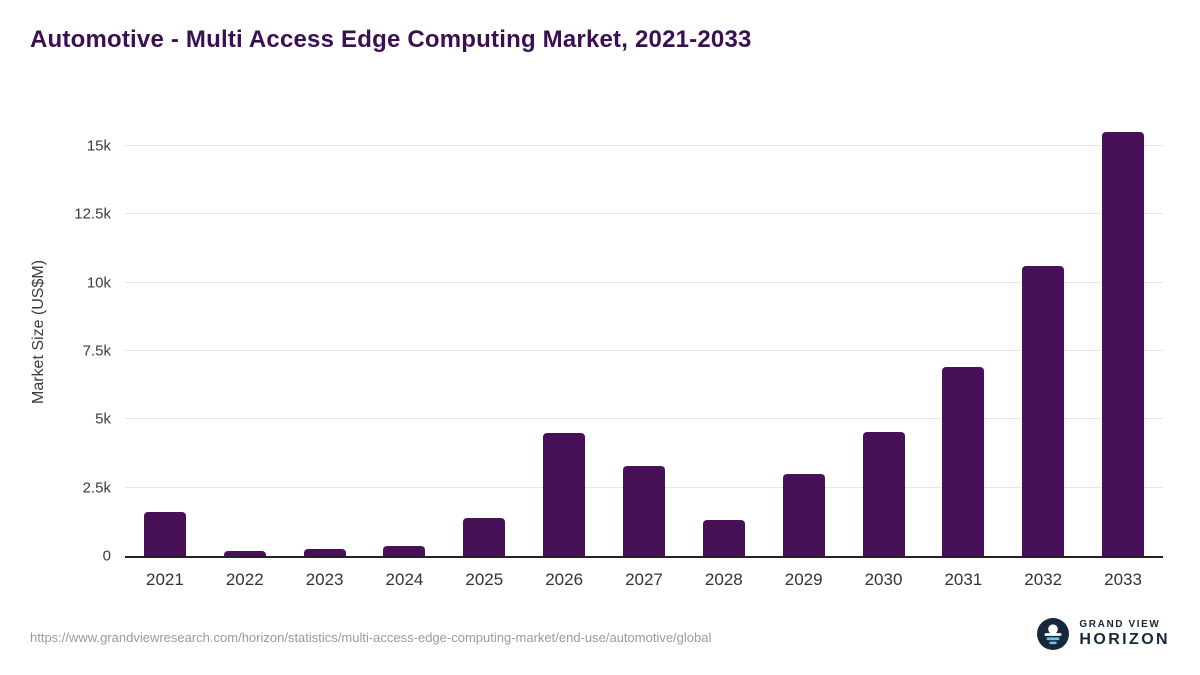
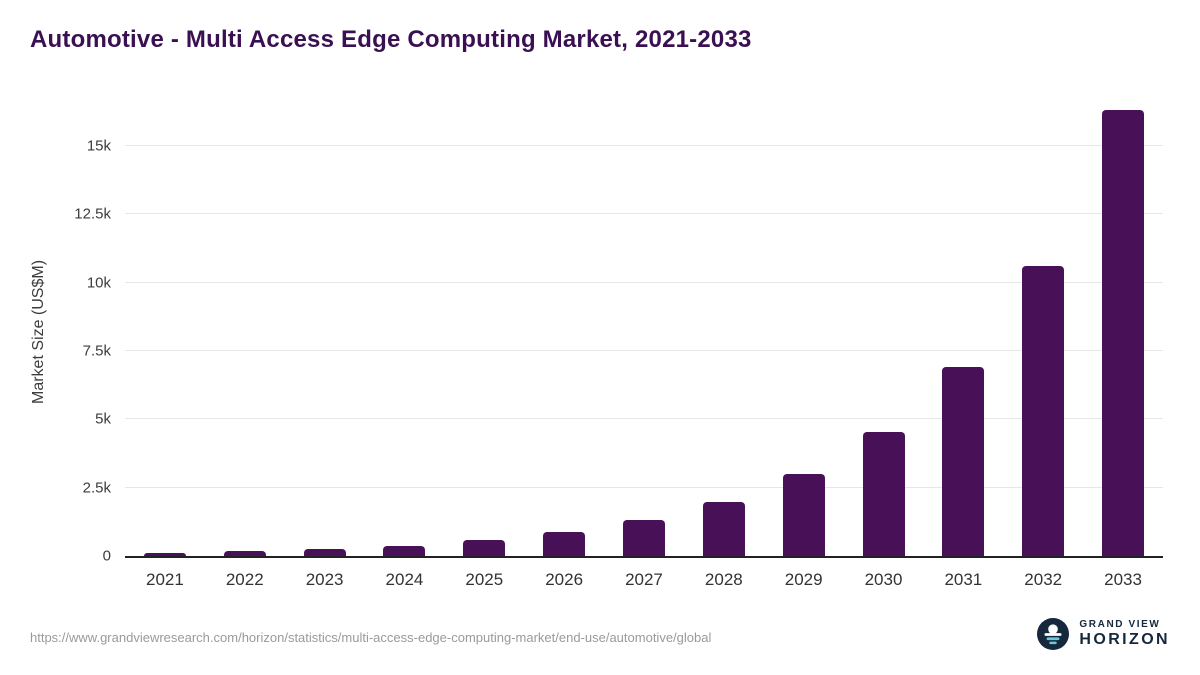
2021: 1.6k -> 0.1k
2025: 1.4k -> 0.6k
2026: 4.5k -> 0.9k
2027: 3.3k -> 1.3k
2028: 1.3k -> 2.0k
2033: 15.5k -> 16.3k
